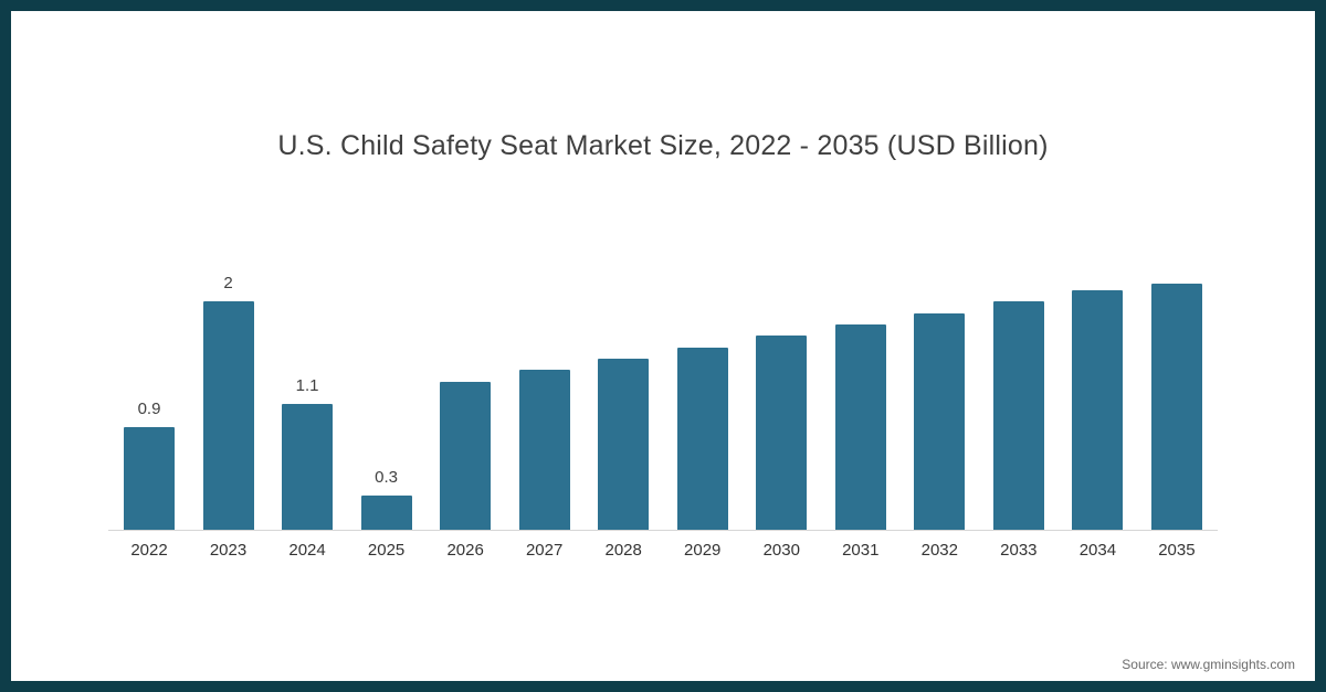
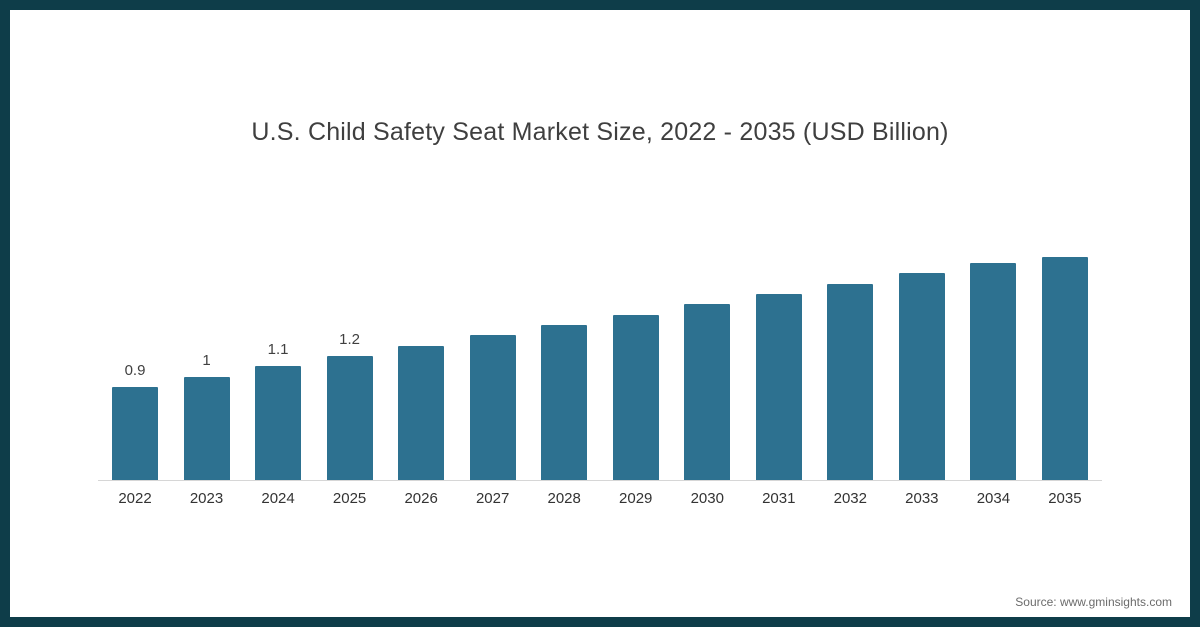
2023: 2 -> 1
2025: 0.3 -> 1.2
